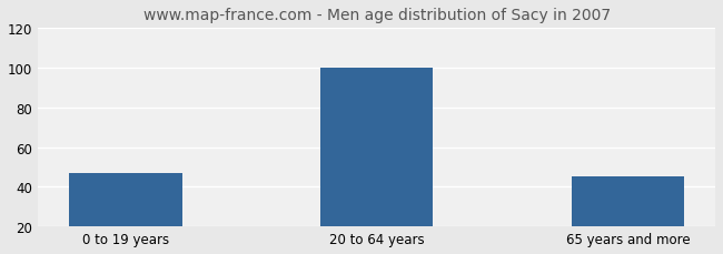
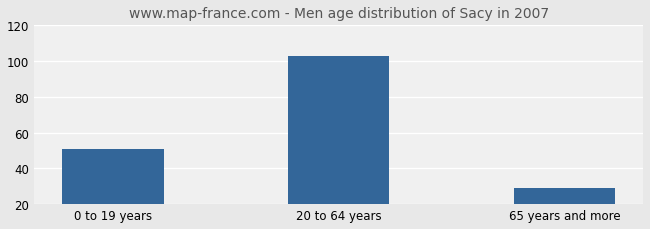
0 to 19 years: 47 -> 51
20 to 64 years: 100 -> 103
65 years and more: 45 -> 29
